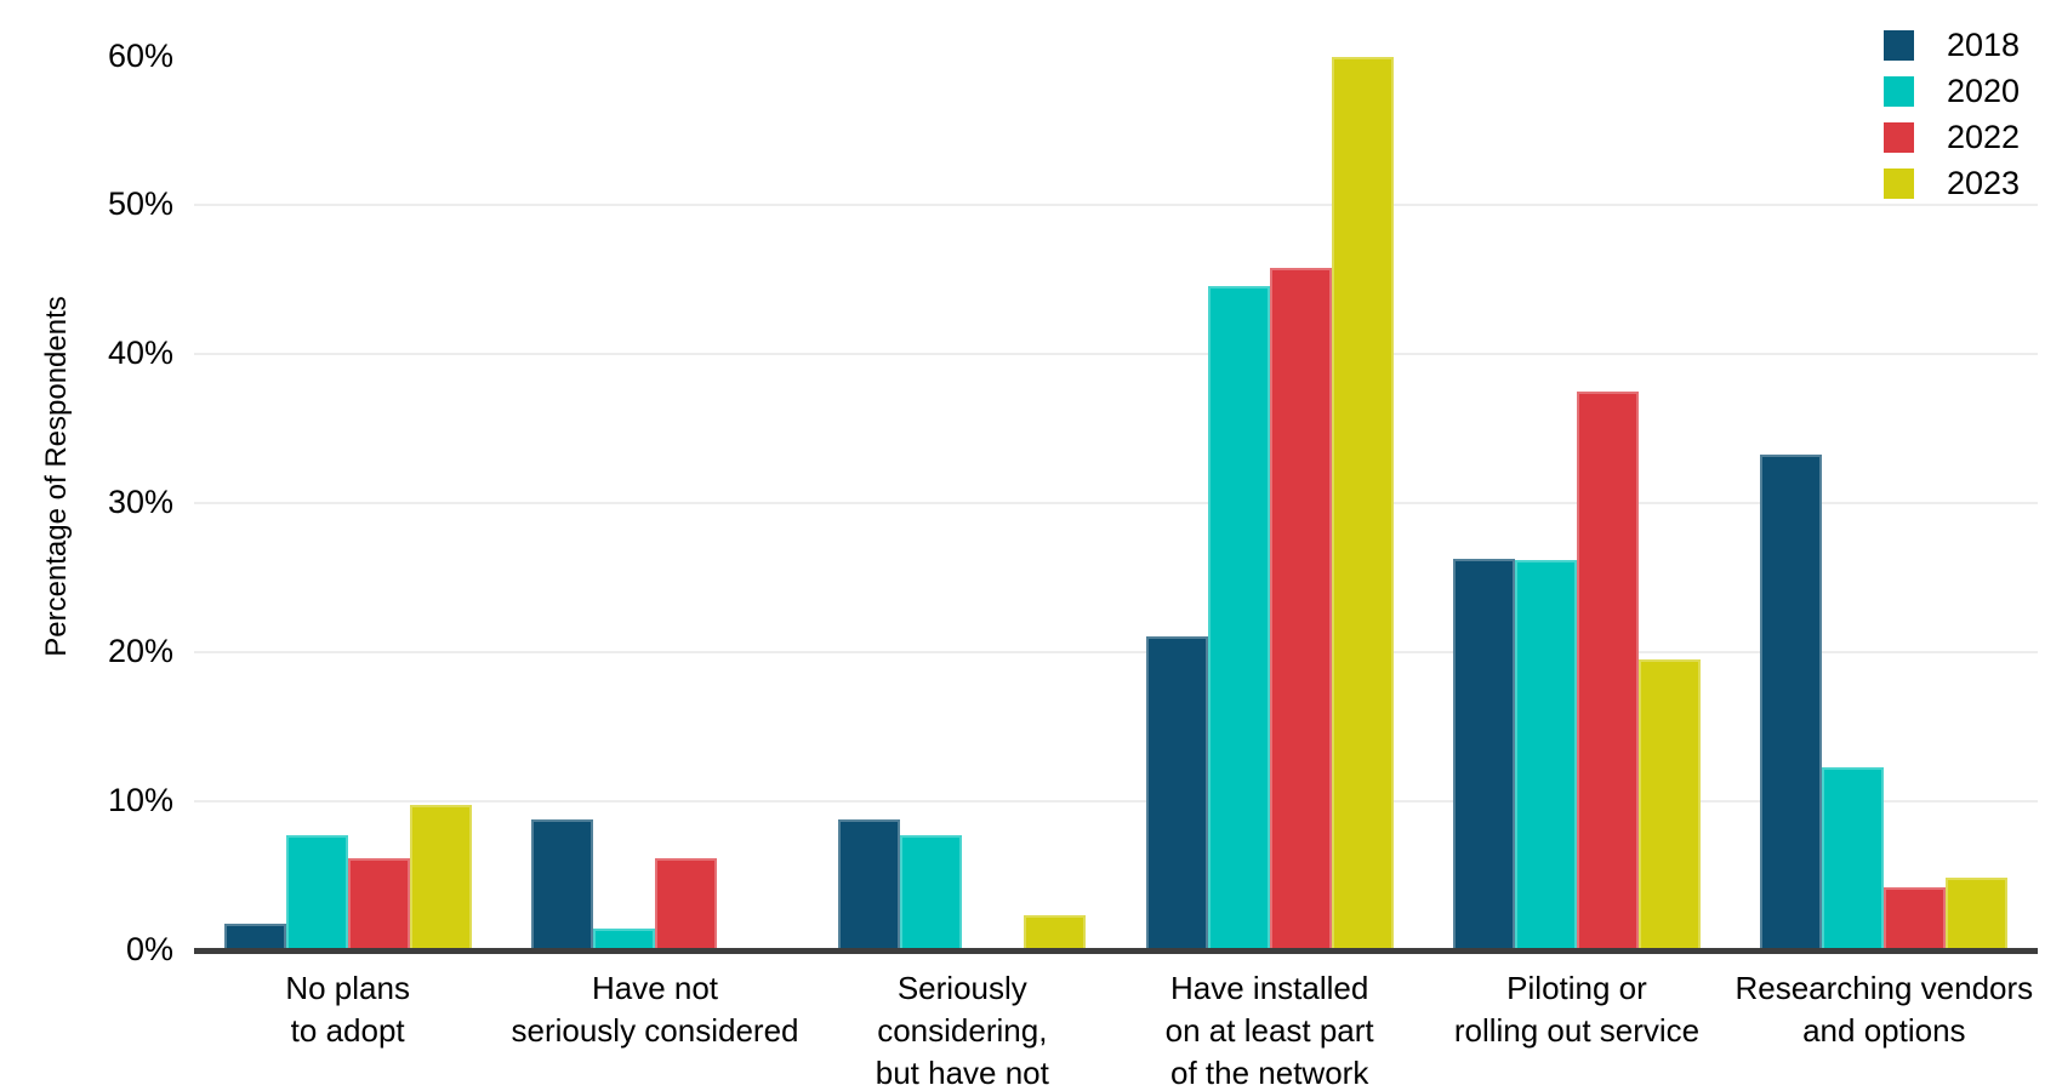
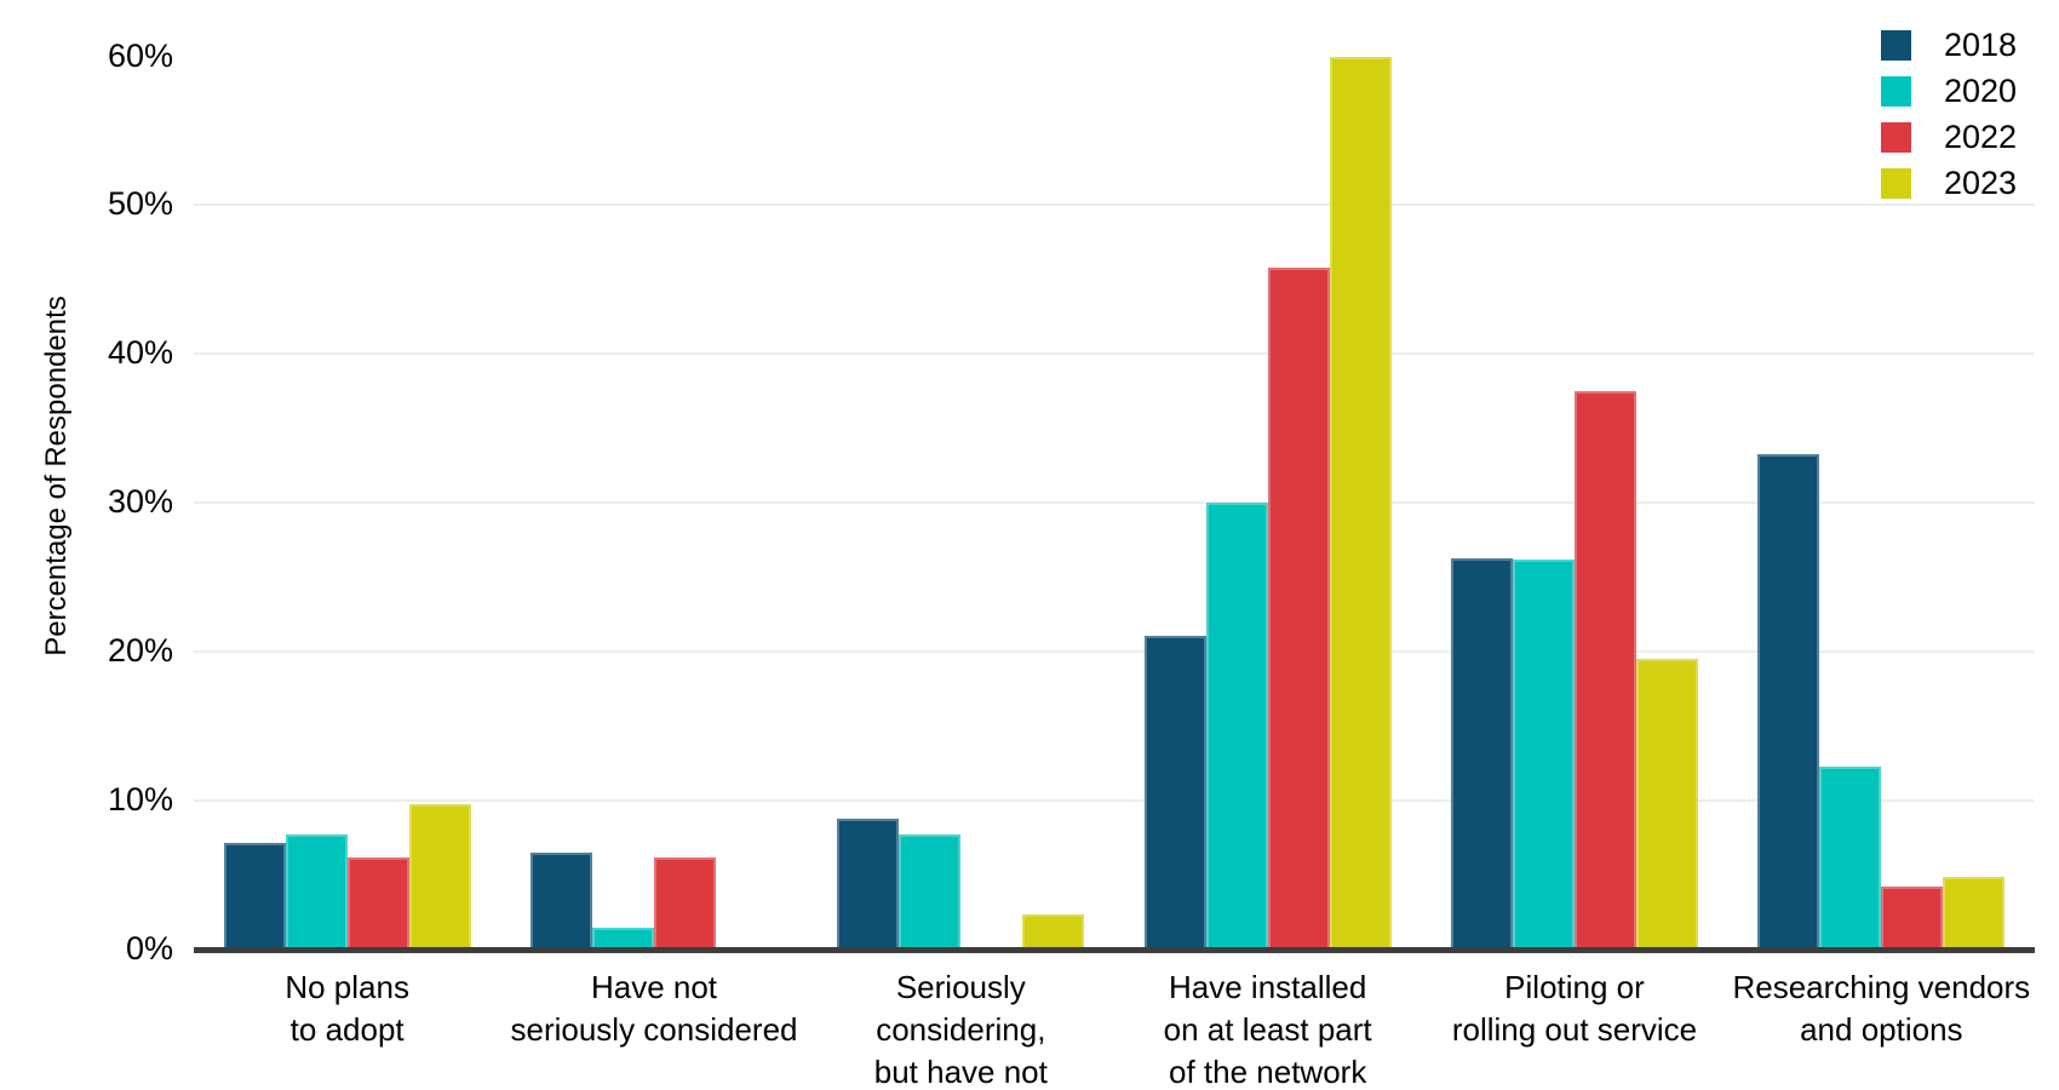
2018/No plans to adopt: 1.8% -> 7.2%
2018/Have not seriously considered: 8.8% -> 6.5%
2020/Have installed on at least part of the network: 44.6% -> 30.0%
